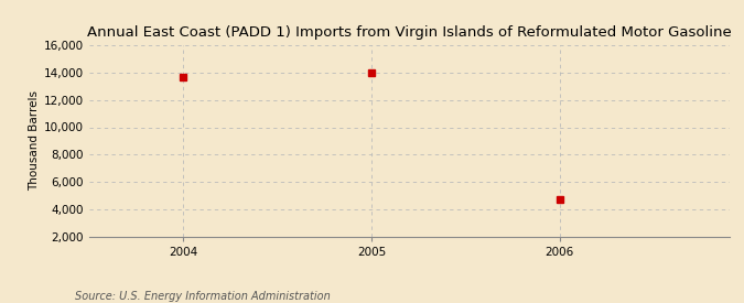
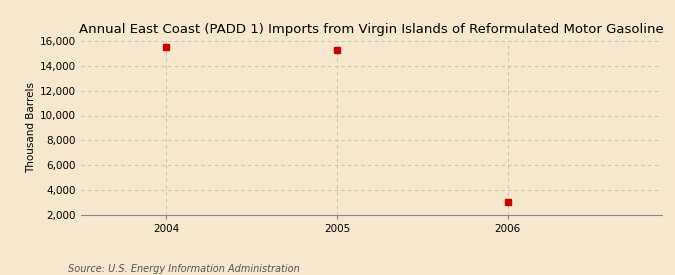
2004: 13,700 -> 15,600
2005: 14,000 -> 15,300
2006: 4,700 -> 3,000
